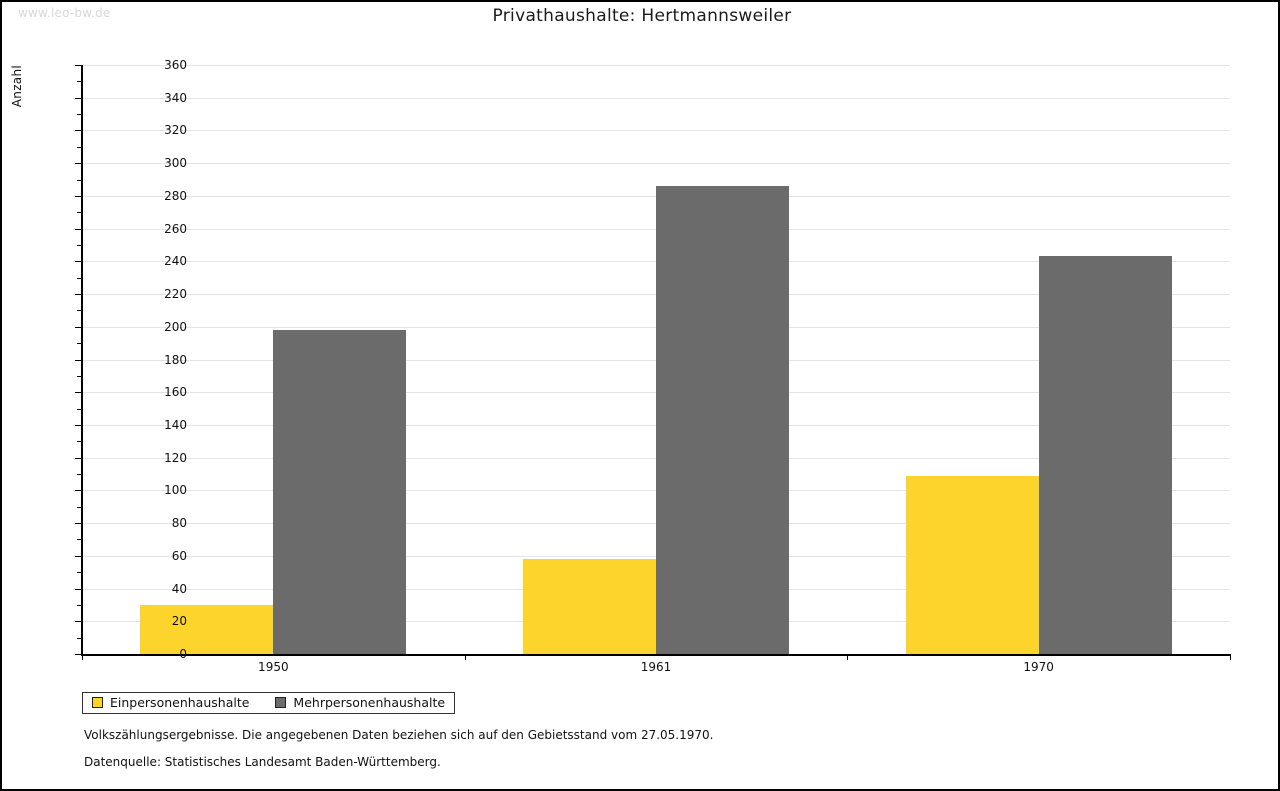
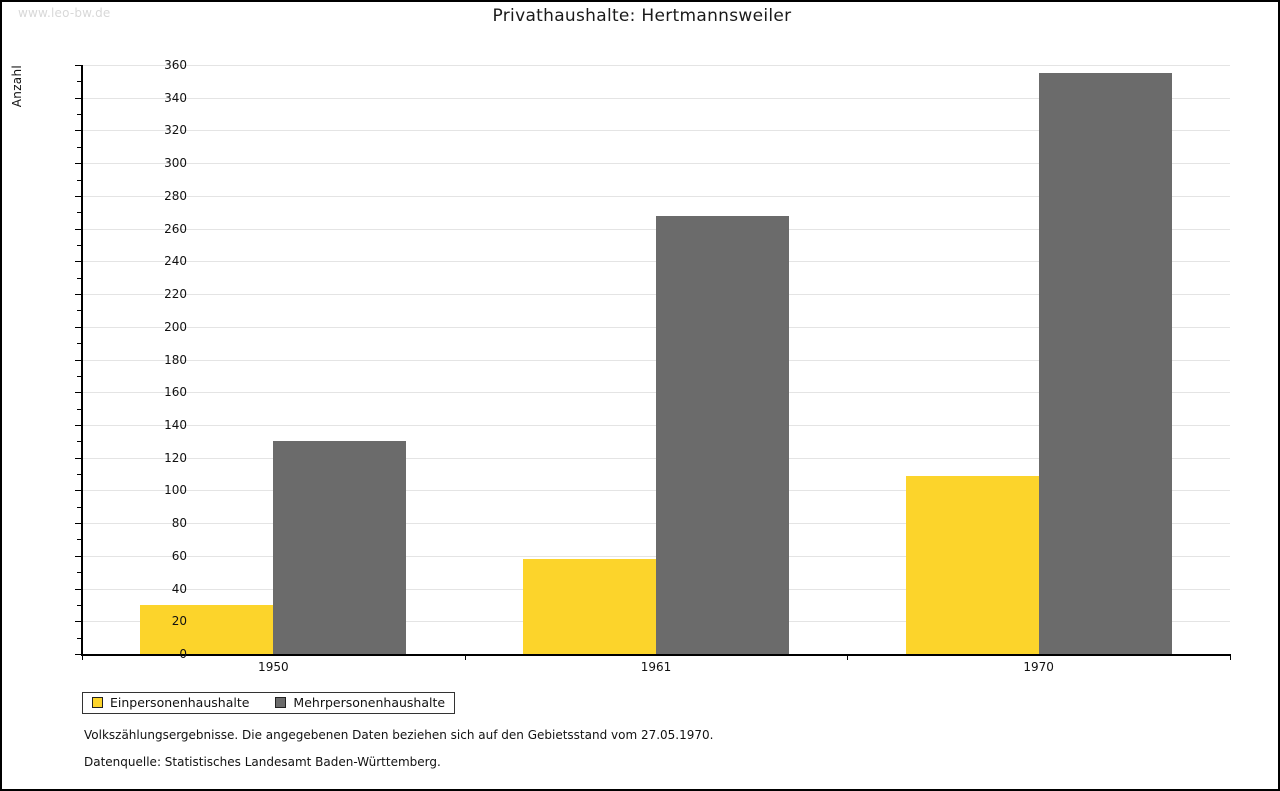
Mehrpersonenhaushalte/1950: 198 -> 130
Mehrpersonenhaushalte/1961: 286 -> 268
Mehrpersonenhaushalte/1970: 243 -> 355
